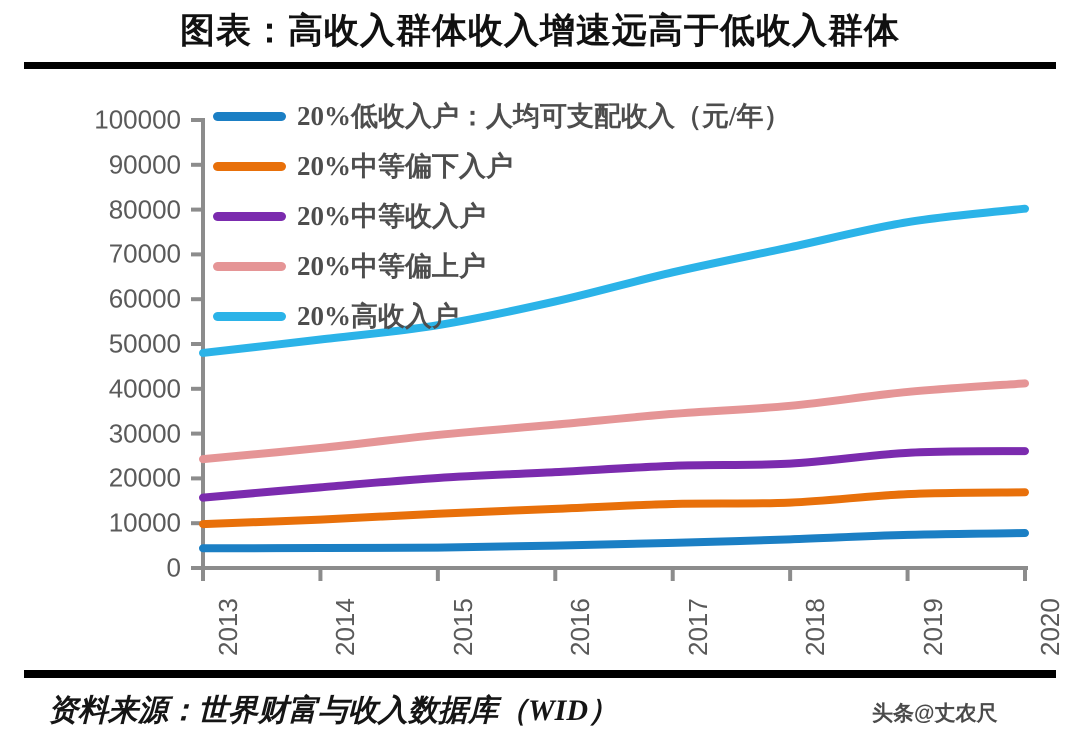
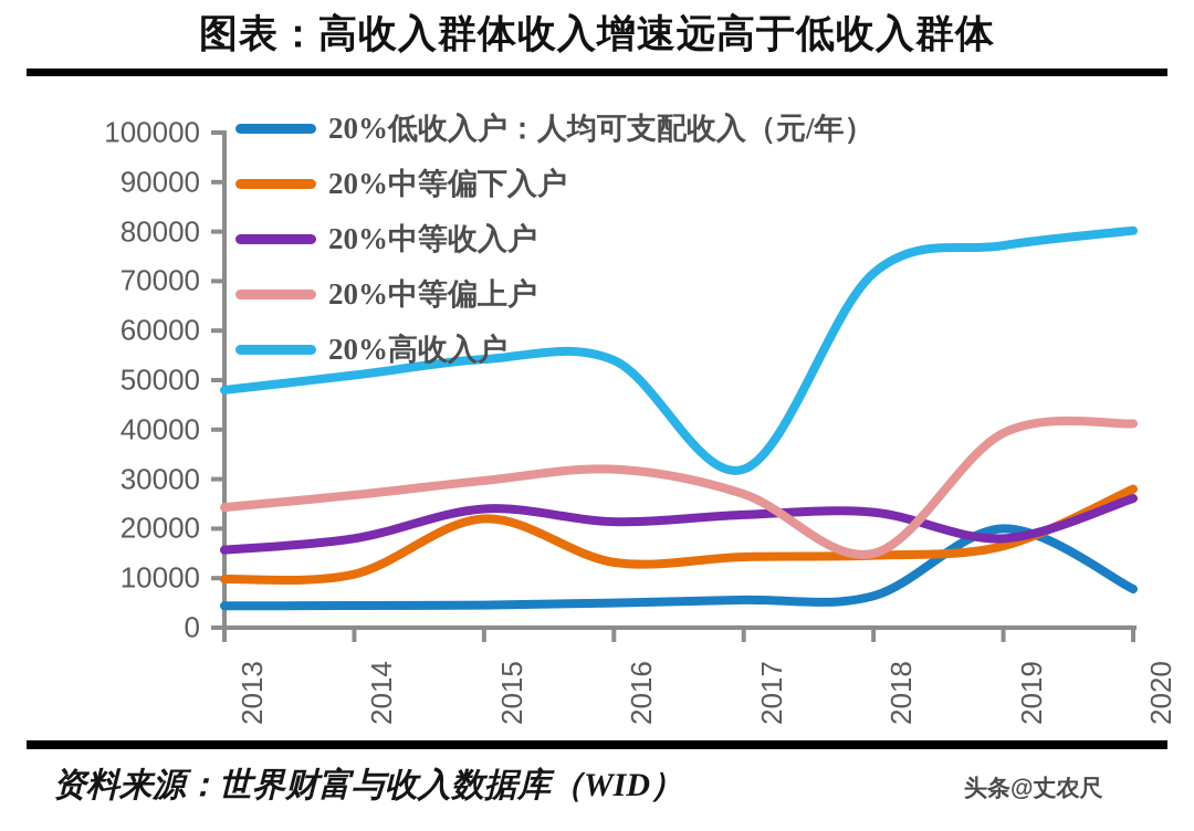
20%中等偏下入户/2015: 12000 -> 22000
20%中等收入户/2015: 20000 -> 24000
20%高收入户/2016: 60000 -> 54000
20%中等偏上户/2017: 34000 -> 27000
20%高收入户/2017: 66000 -> 32000
20%中等偏上户/2018: 36000 -> 15000
20%低收入户：人均可支配收入（元/年）/2019: 7000 -> 20000
20%中等收入户/2019: 26000 -> 18000
20%中等偏下入户/2020: 17000 -> 28000
